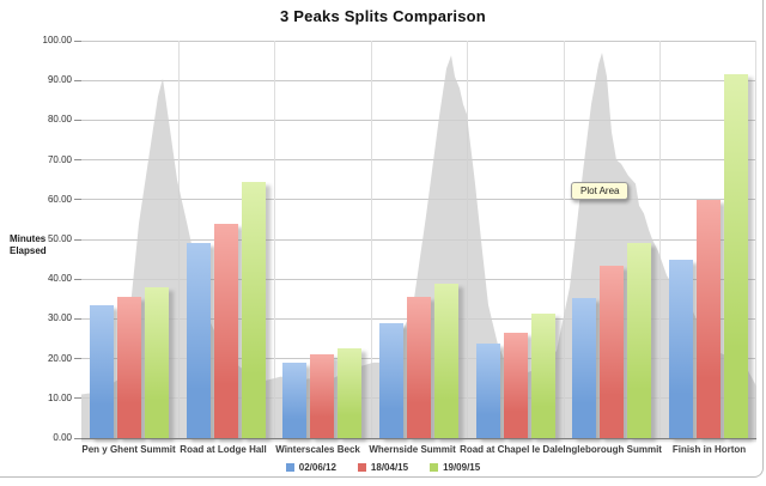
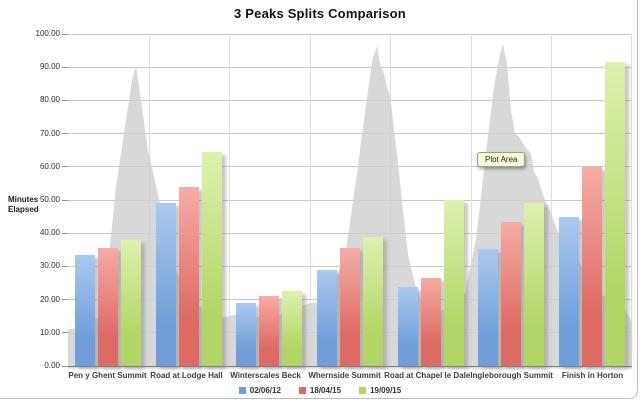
19/09/15/Road at Chapel le Dale: 31 -> 50
